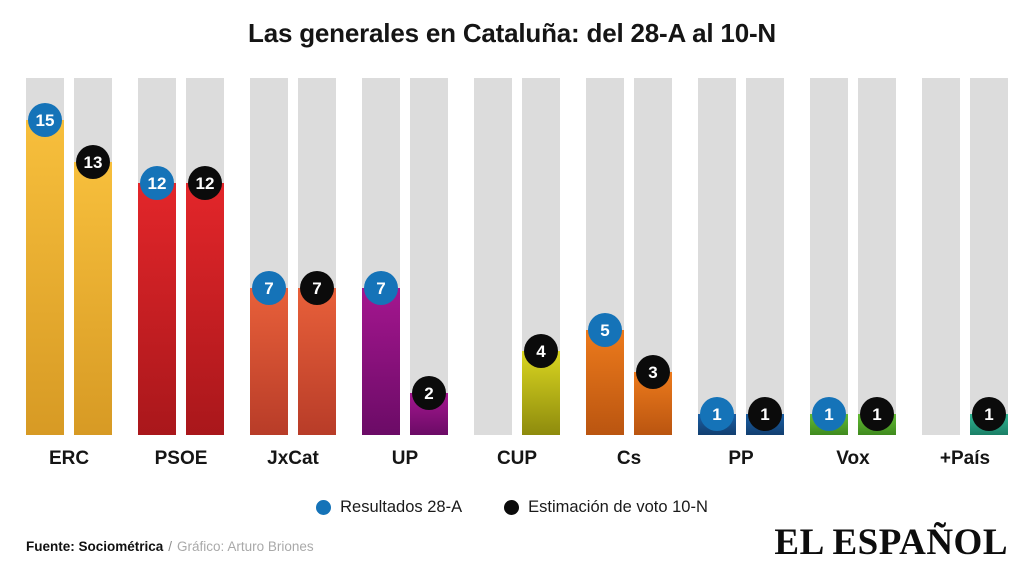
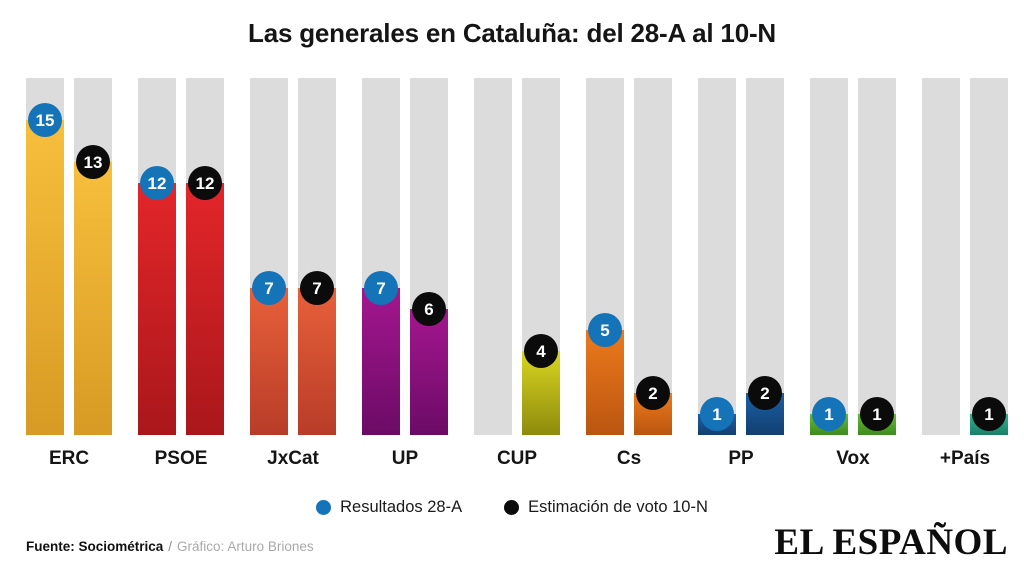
Estimación de voto 10-N/UP: 2 -> 6
Estimación de voto 10-N/Cs: 3 -> 2
Estimación de voto 10-N/PP: 1 -> 2
